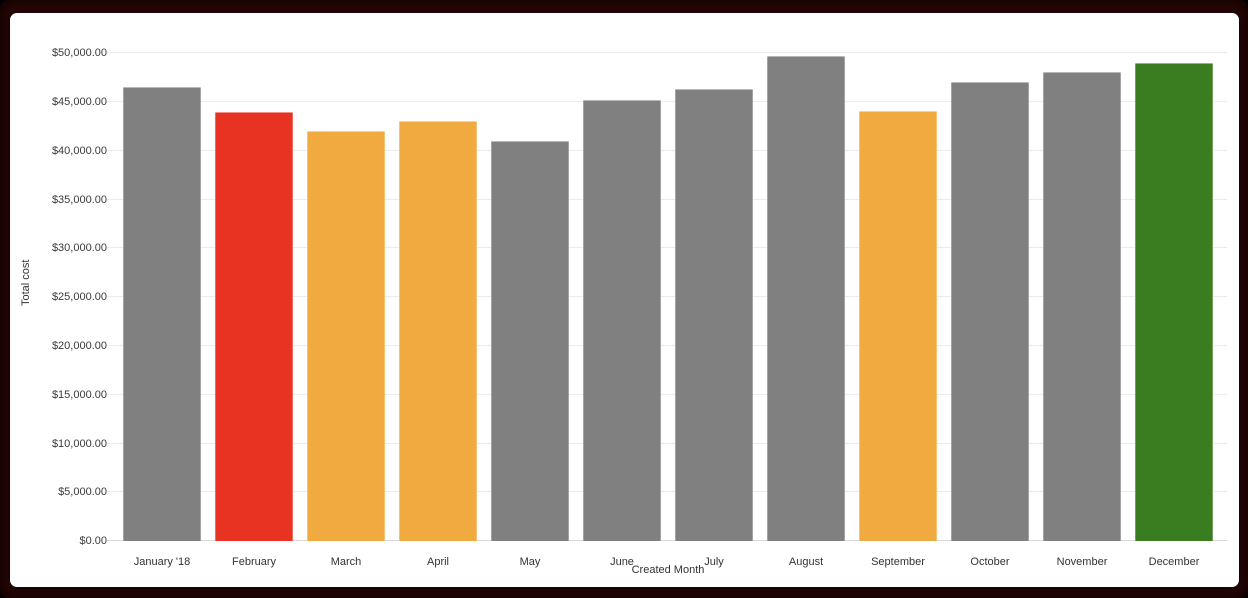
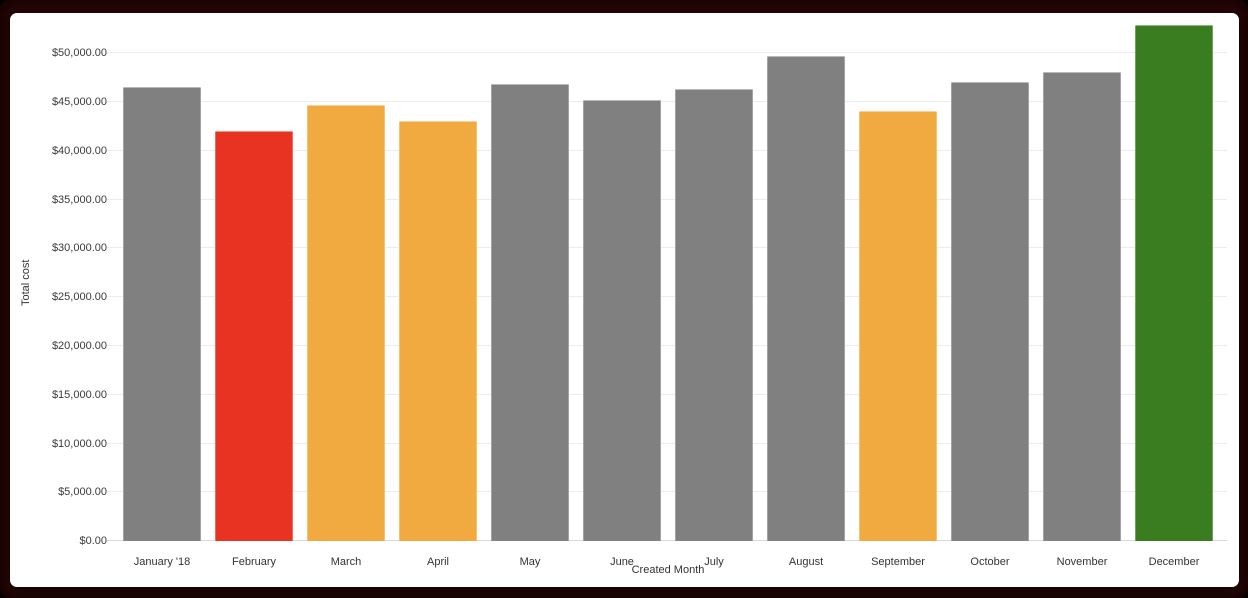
February: $44000 -> $42000
March: $42000 -> $45000
May: $41000 -> $47000
December: $49000 -> $53000
